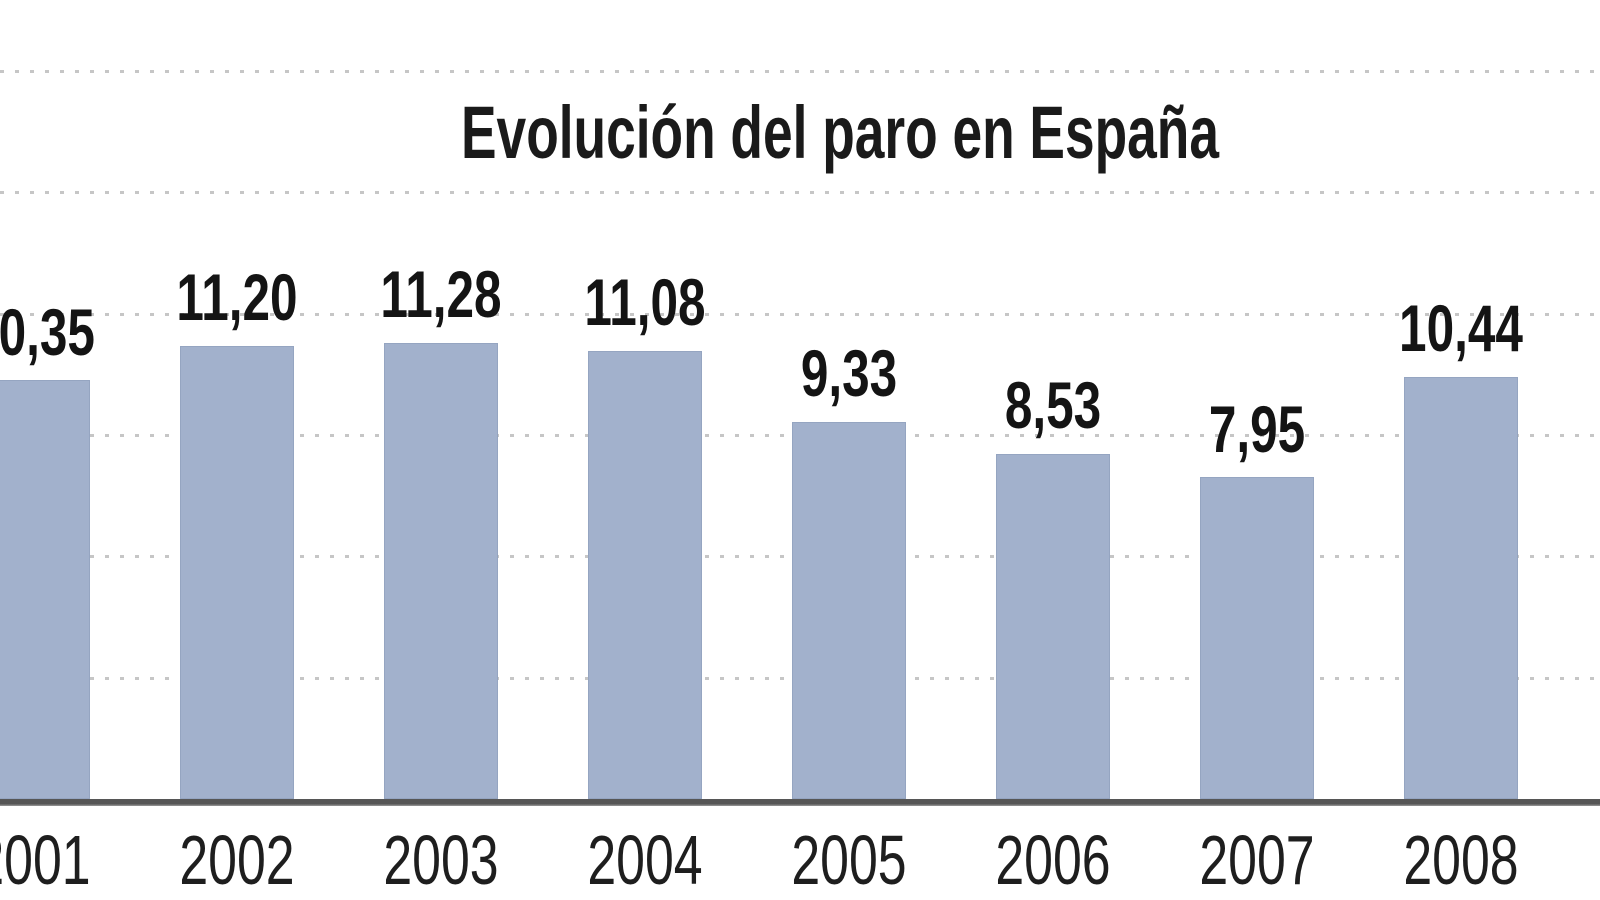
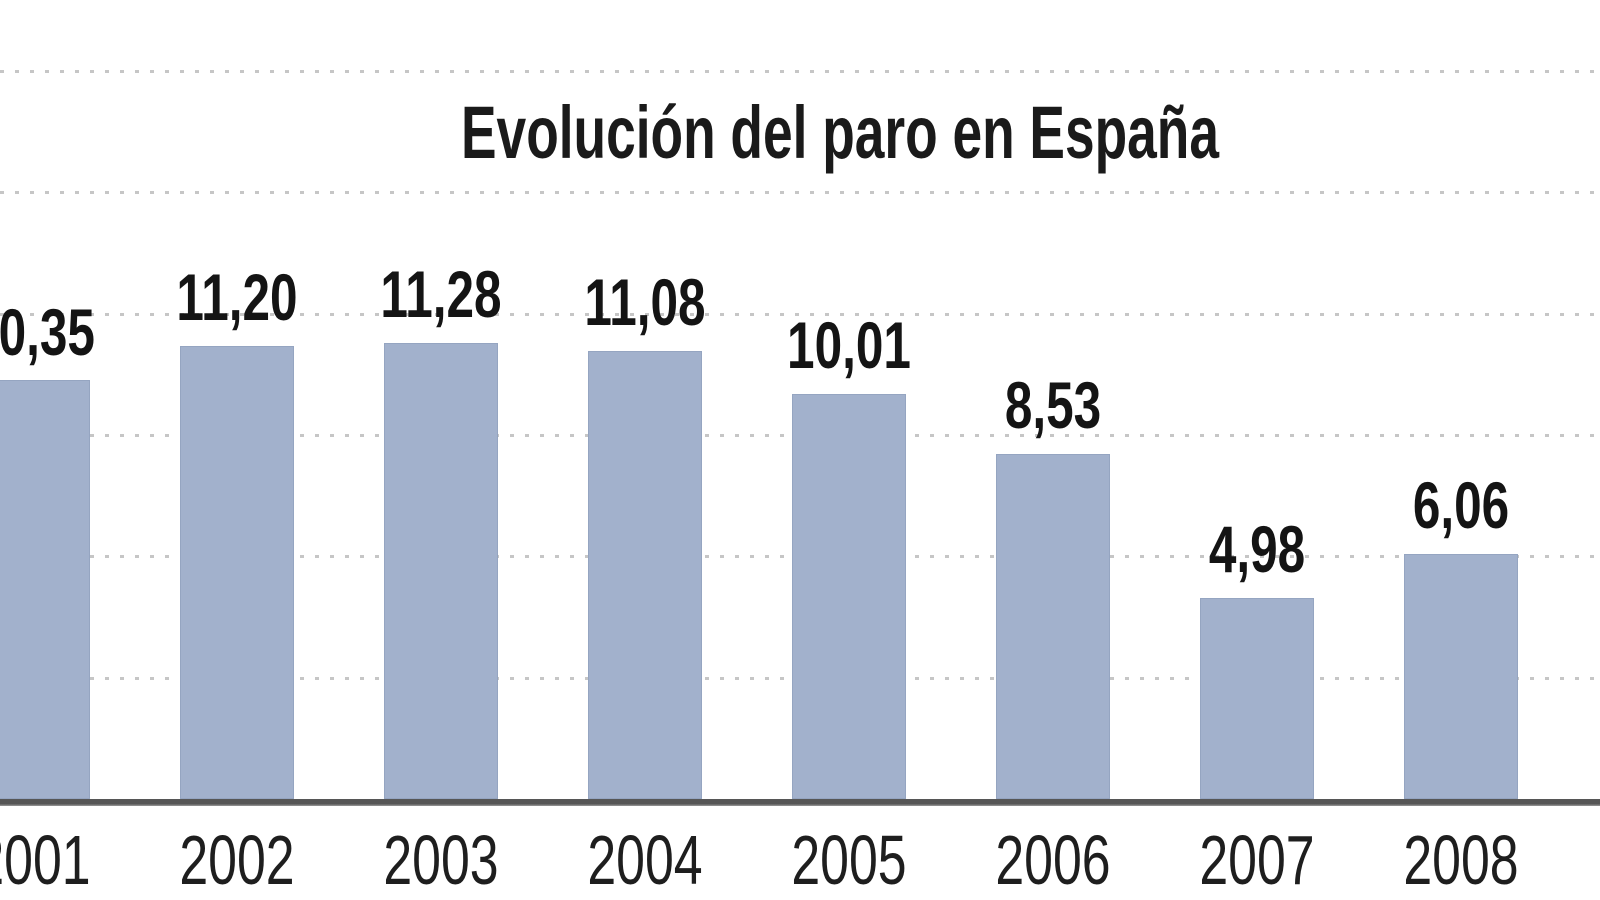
2005: 9,33 -> 10,01
2007: 7,95 -> 4,98
2008: 10,44 -> 6,06
